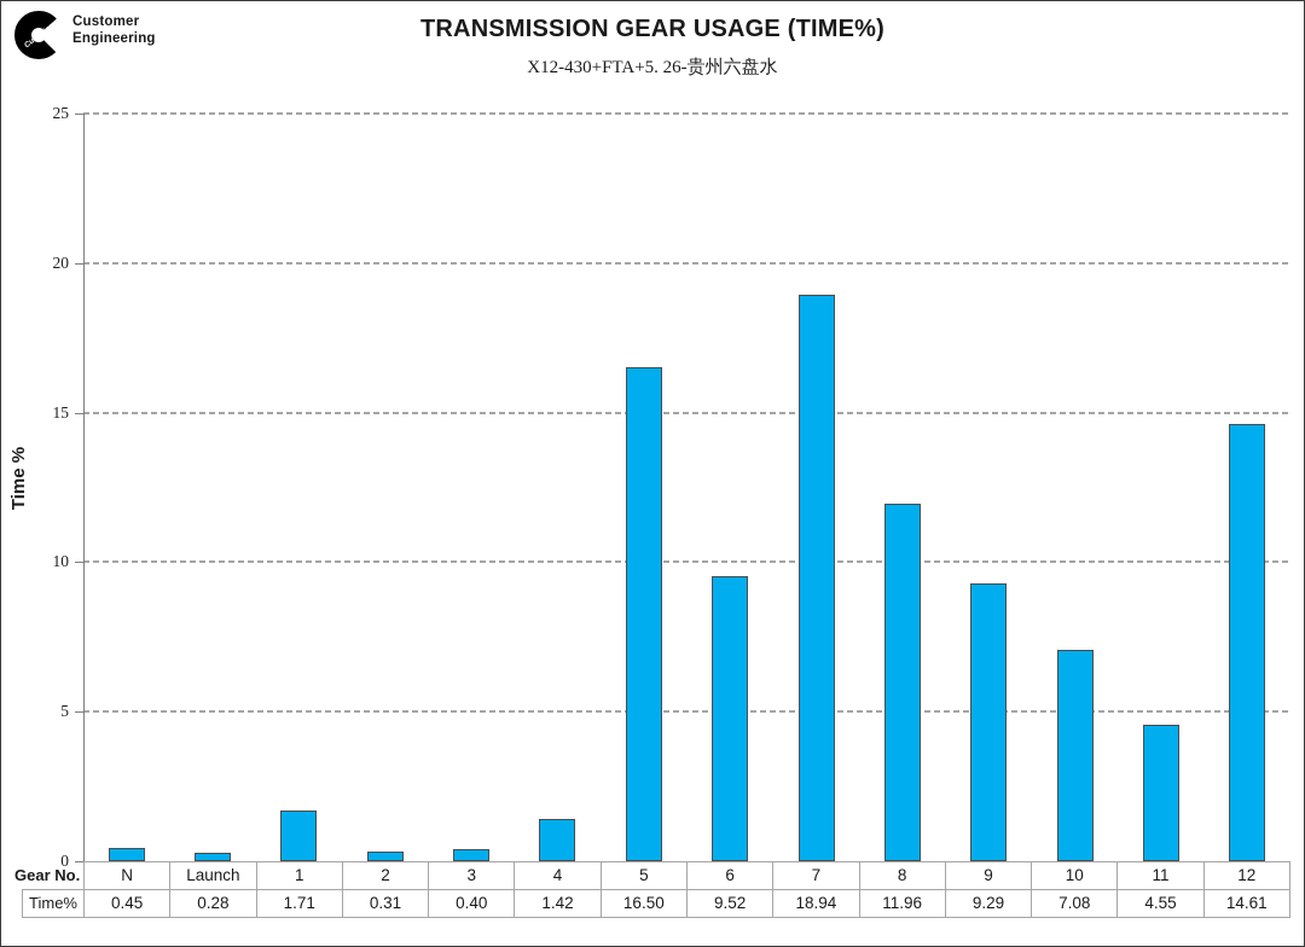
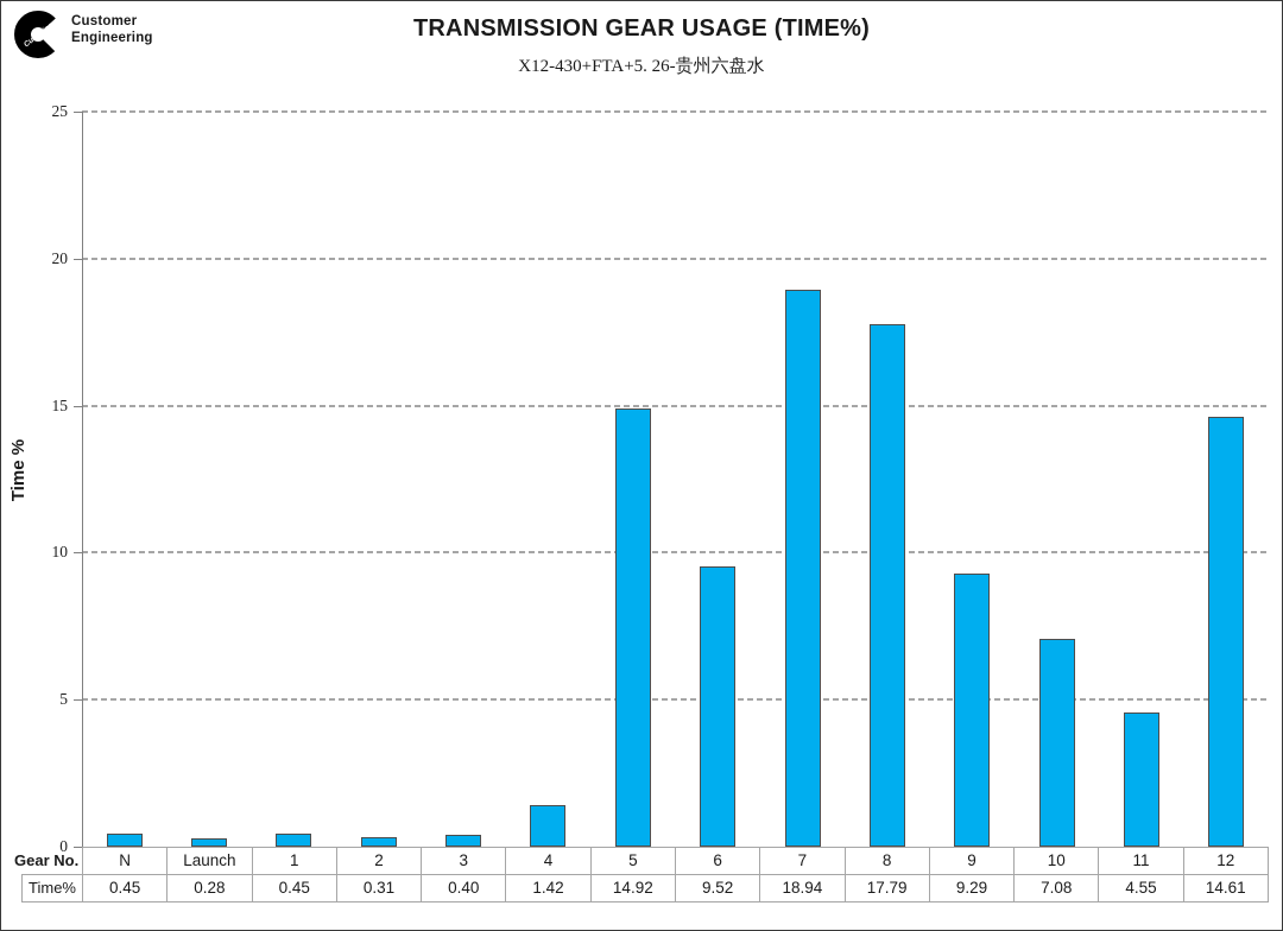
1: 1.71 -> 0.45
5: 16.50 -> 14.92
8: 11.96 -> 17.79
